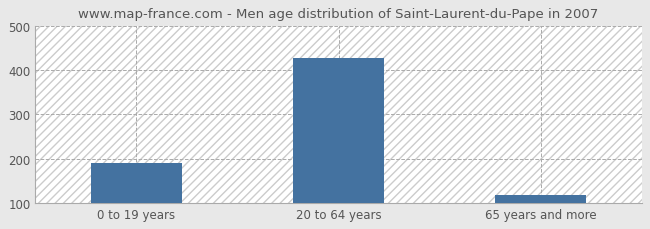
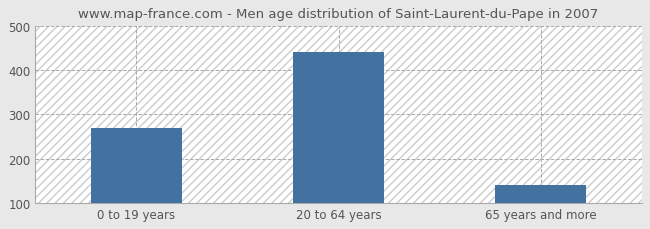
0 to 19 years: 190 -> 270
20 to 64 years: 427 -> 440
65 years and more: 117 -> 140
